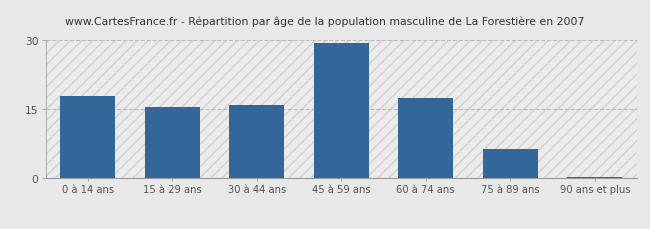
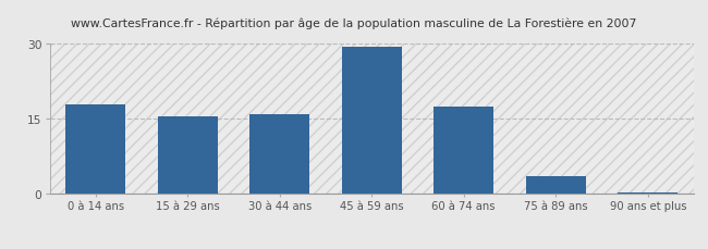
75 à 89 ans: 6.5 -> 3.5
